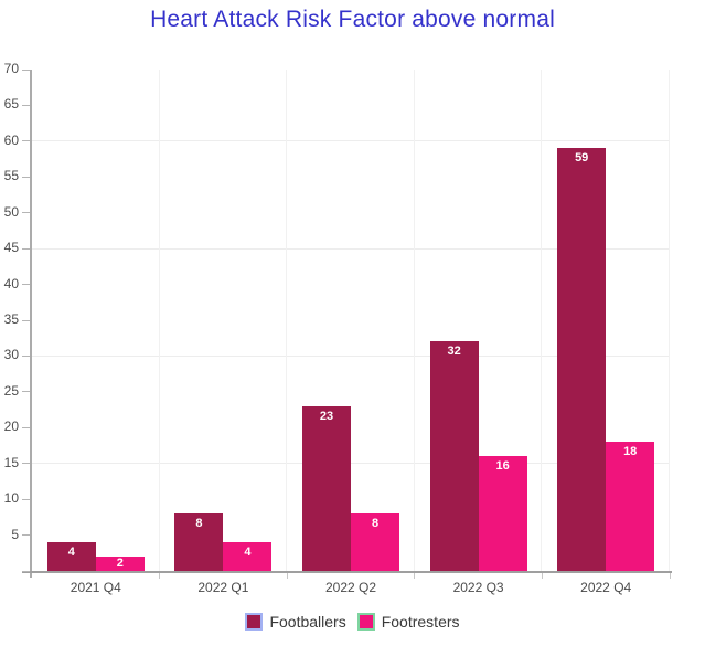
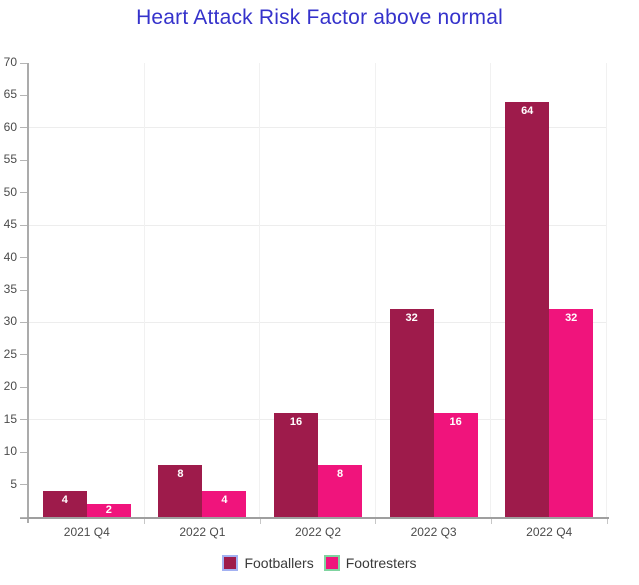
Footballers/2022 Q2: 23 -> 16
Footballers/2022 Q4: 59 -> 64
Footresters/2022 Q4: 18 -> 32
